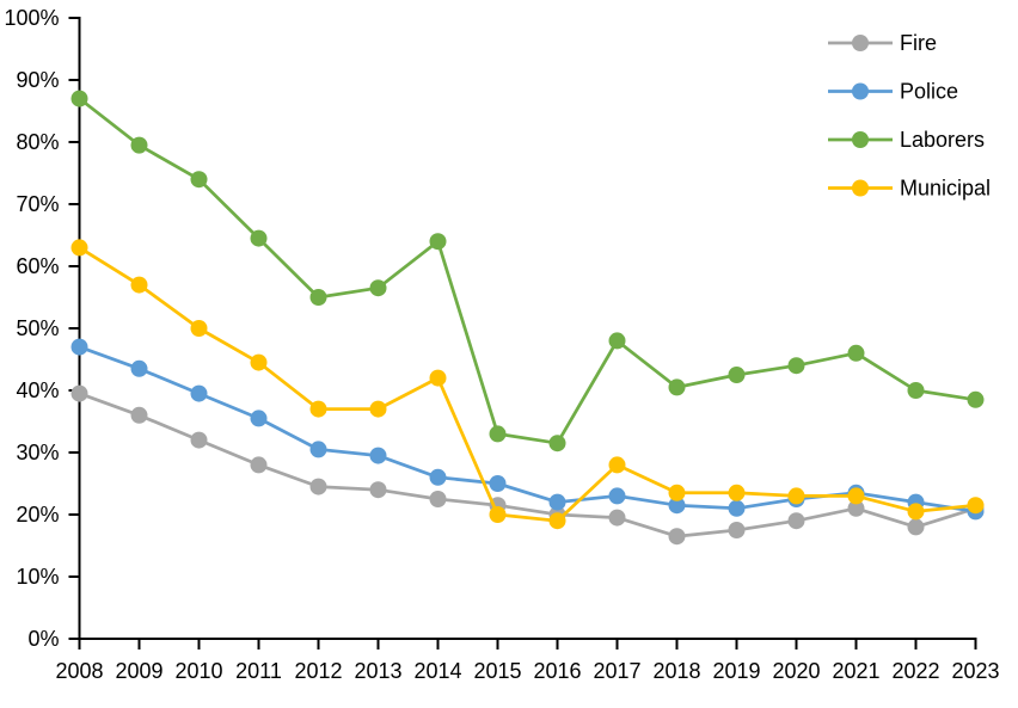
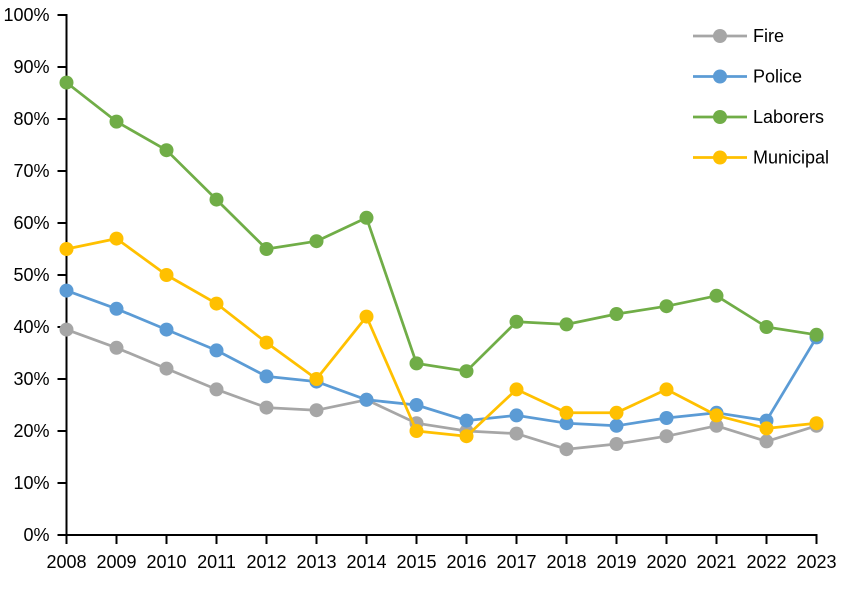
Municipal/2008: 63% -> 55%
Municipal/2013: 37% -> 30%
Fire/2014: 22% -> 26%
Laborers/2014: 64% -> 61%
Laborers/2017: 48% -> 41%
Municipal/2020: 23% -> 28%
Police/2023: 20% -> 38%
